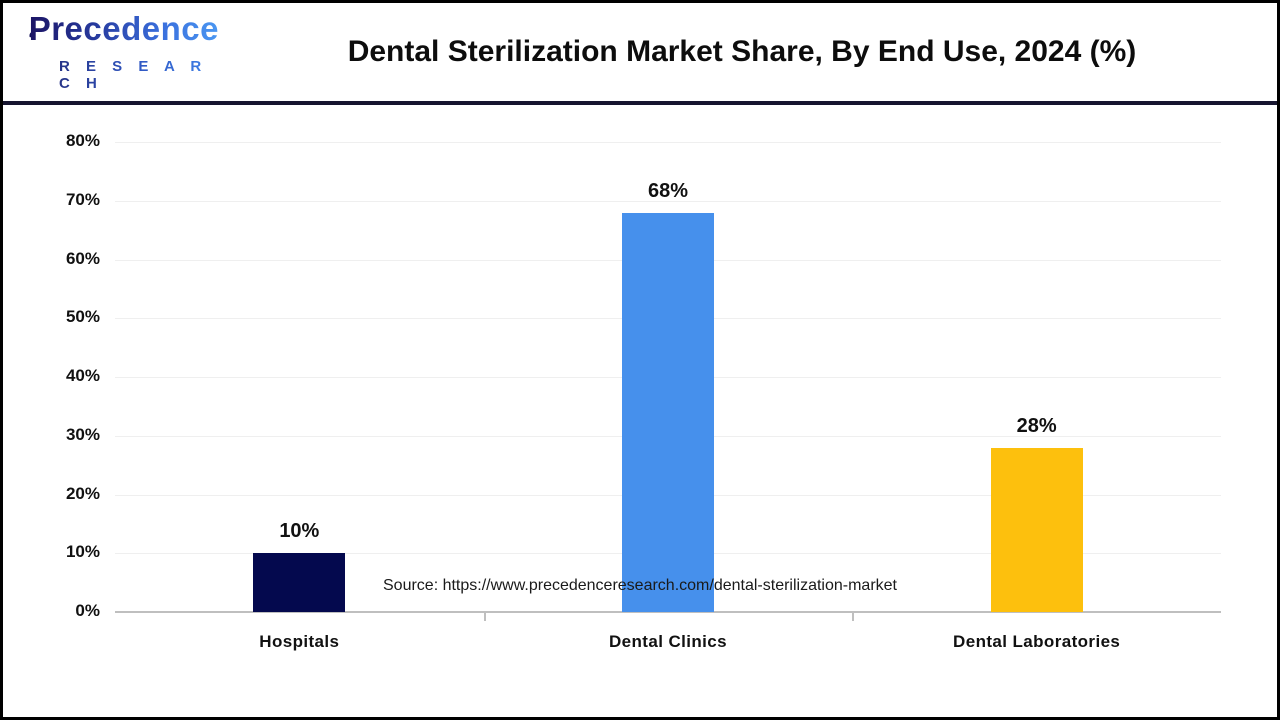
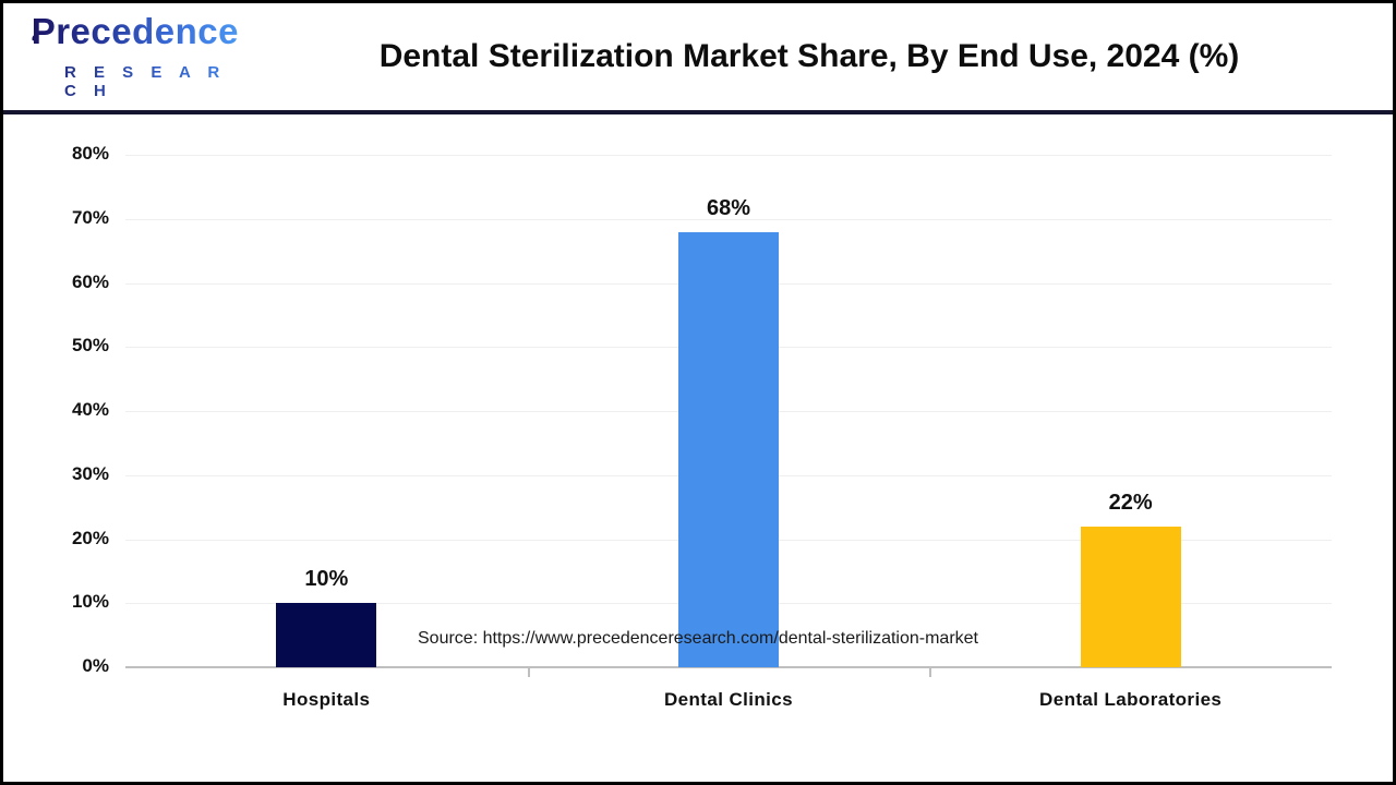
Dental Laboratories: 28% -> 22%
